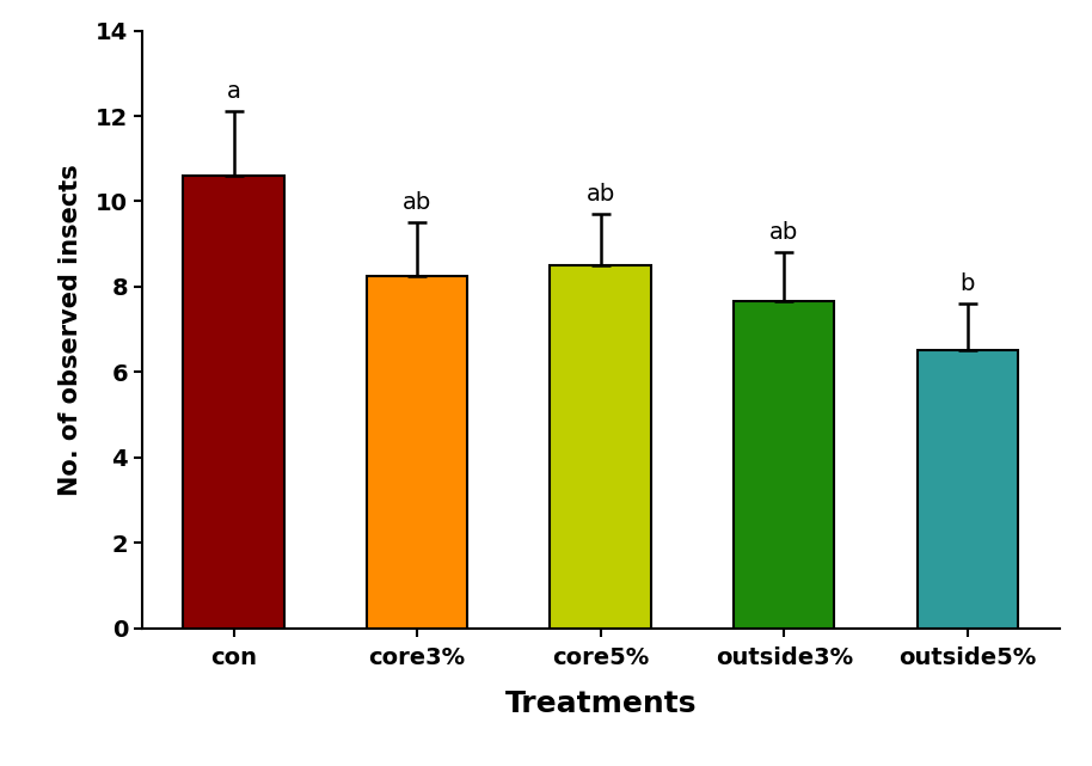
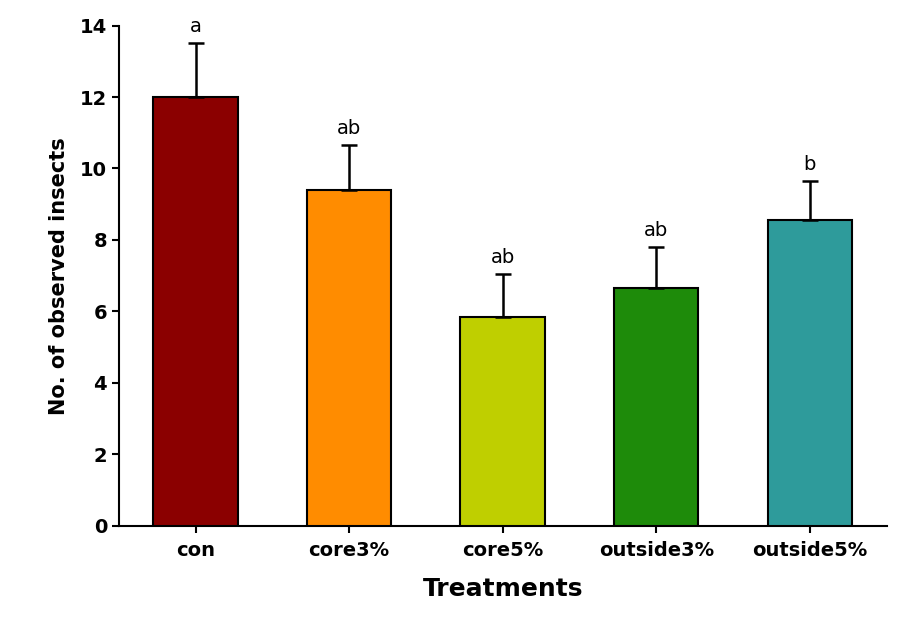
con: 10.60 -> 12.00
core3%: 8.25 -> 9.40
core5%: 8.50 -> 5.85
outside3%: 7.65 -> 6.65
outside5%: 6.50 -> 8.55
